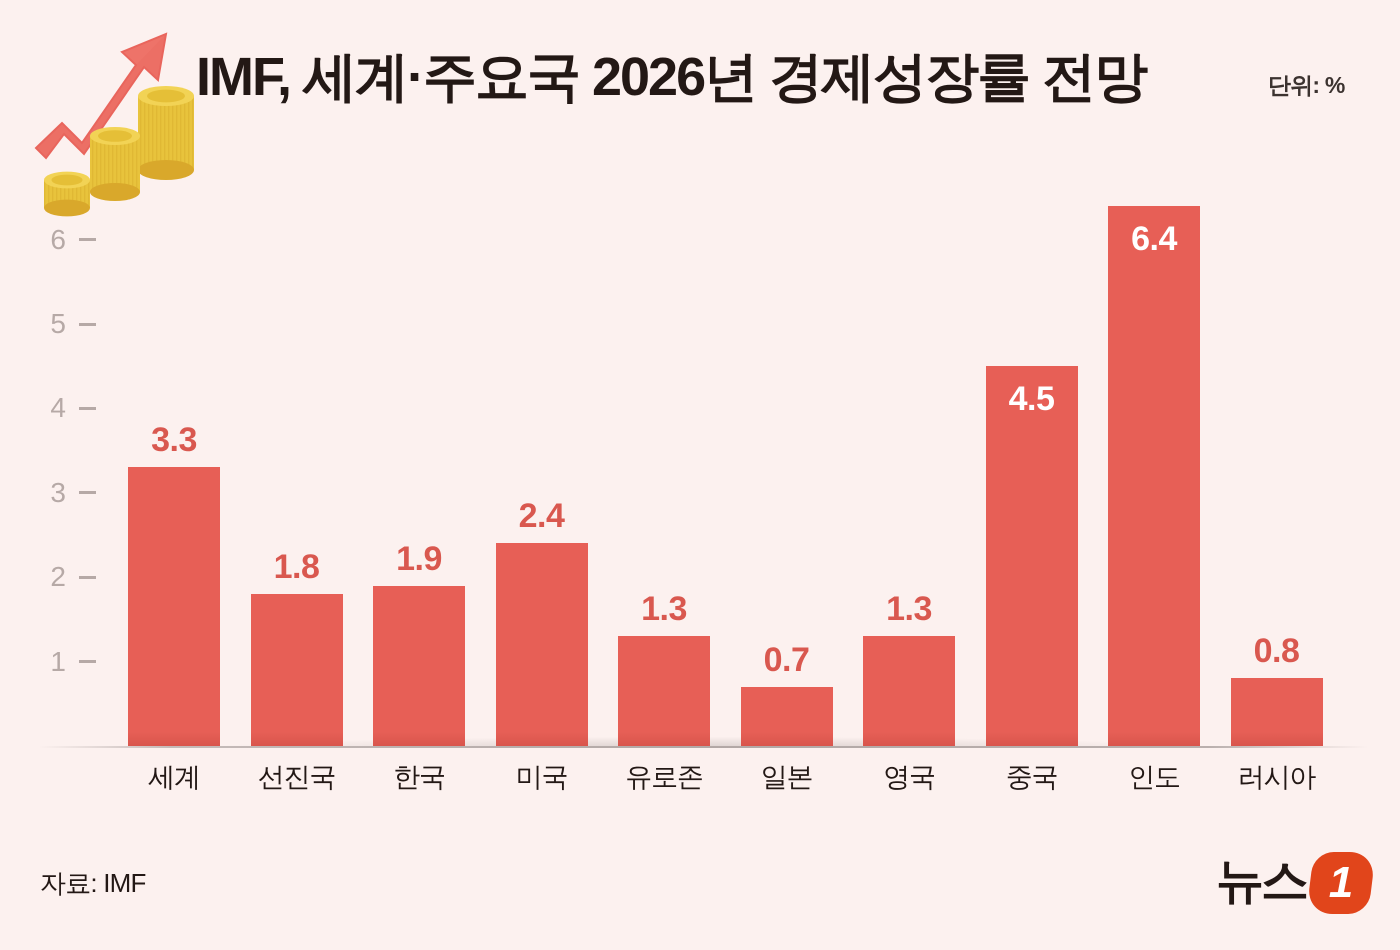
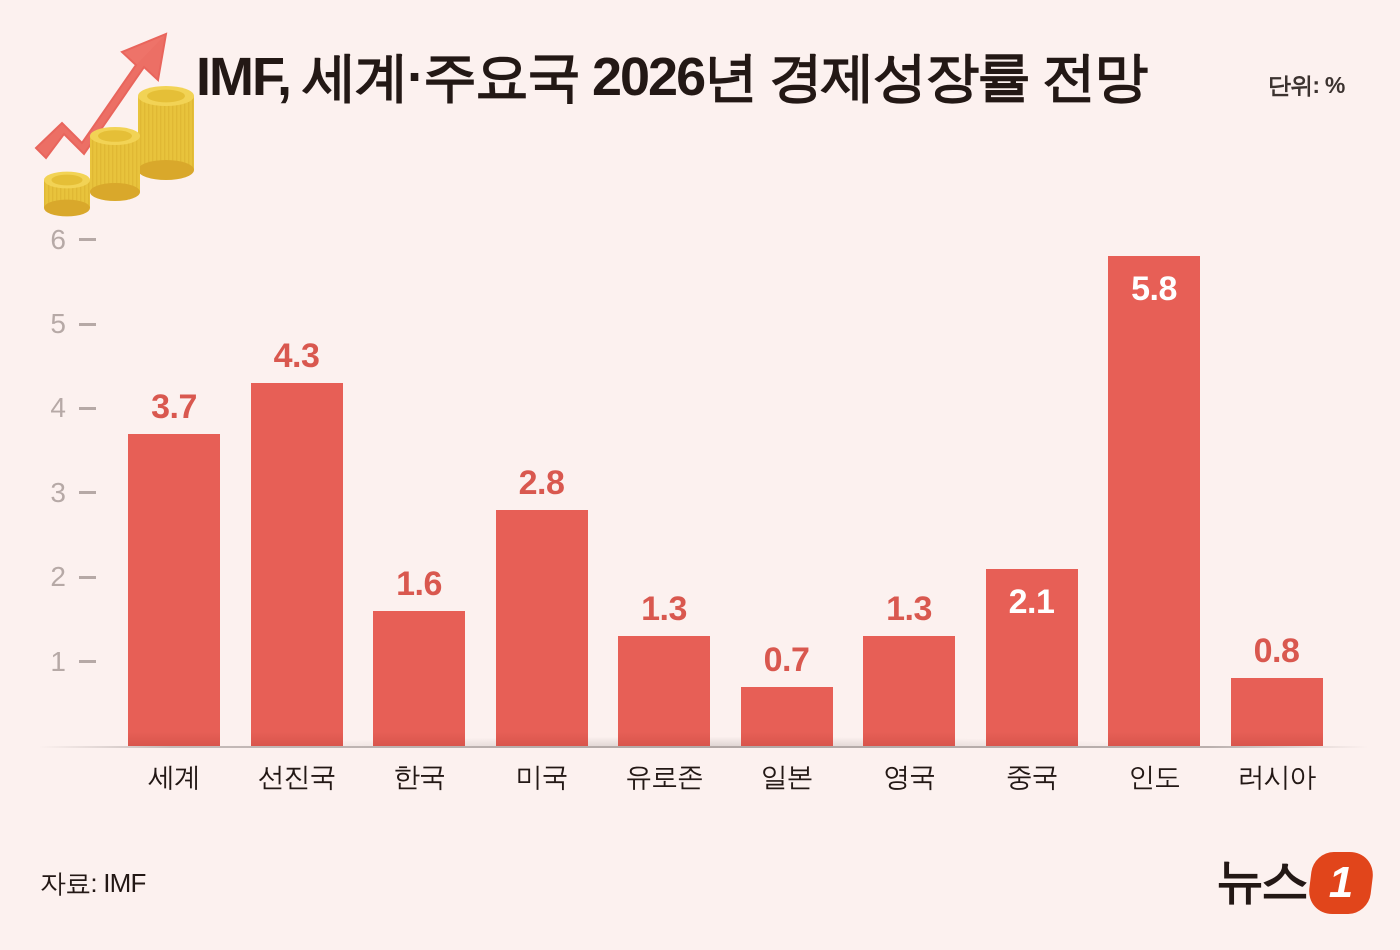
세계: 3.3 -> 3.7
선진국: 1.8 -> 4.3
한국: 1.9 -> 1.6
미국: 2.4 -> 2.8
중국: 4.5 -> 2.1
인도: 6.4 -> 5.8
